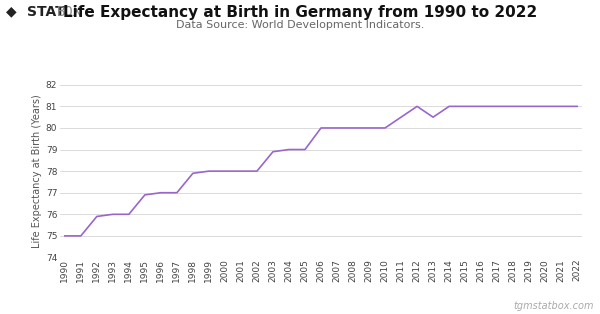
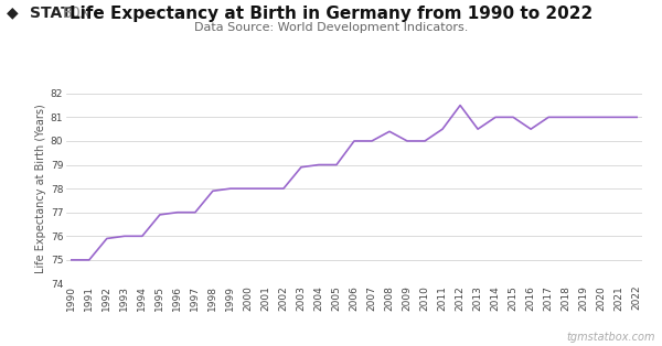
2008: 80.0 -> 80.4
2012: 81.0 -> 81.5
2016: 81.0 -> 80.5
